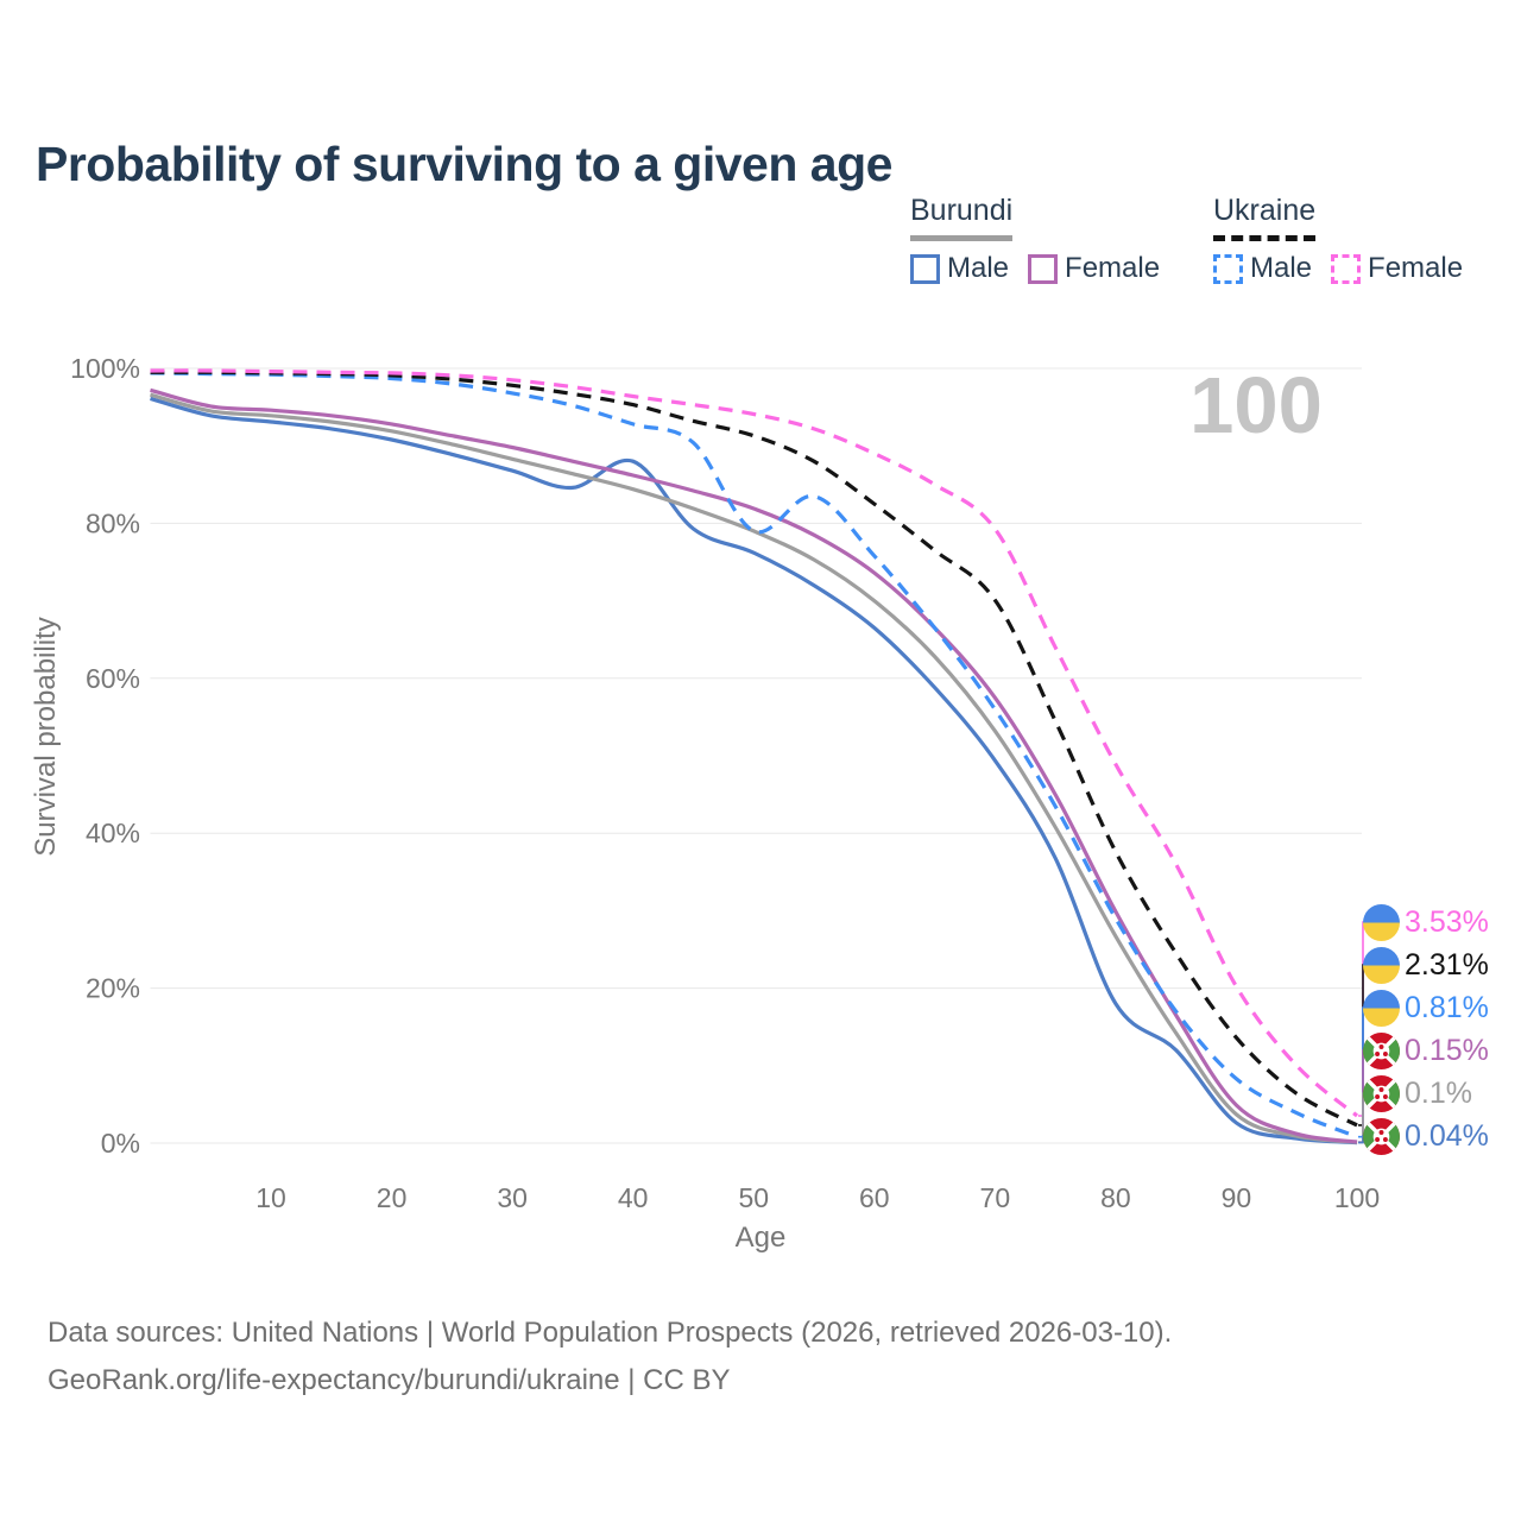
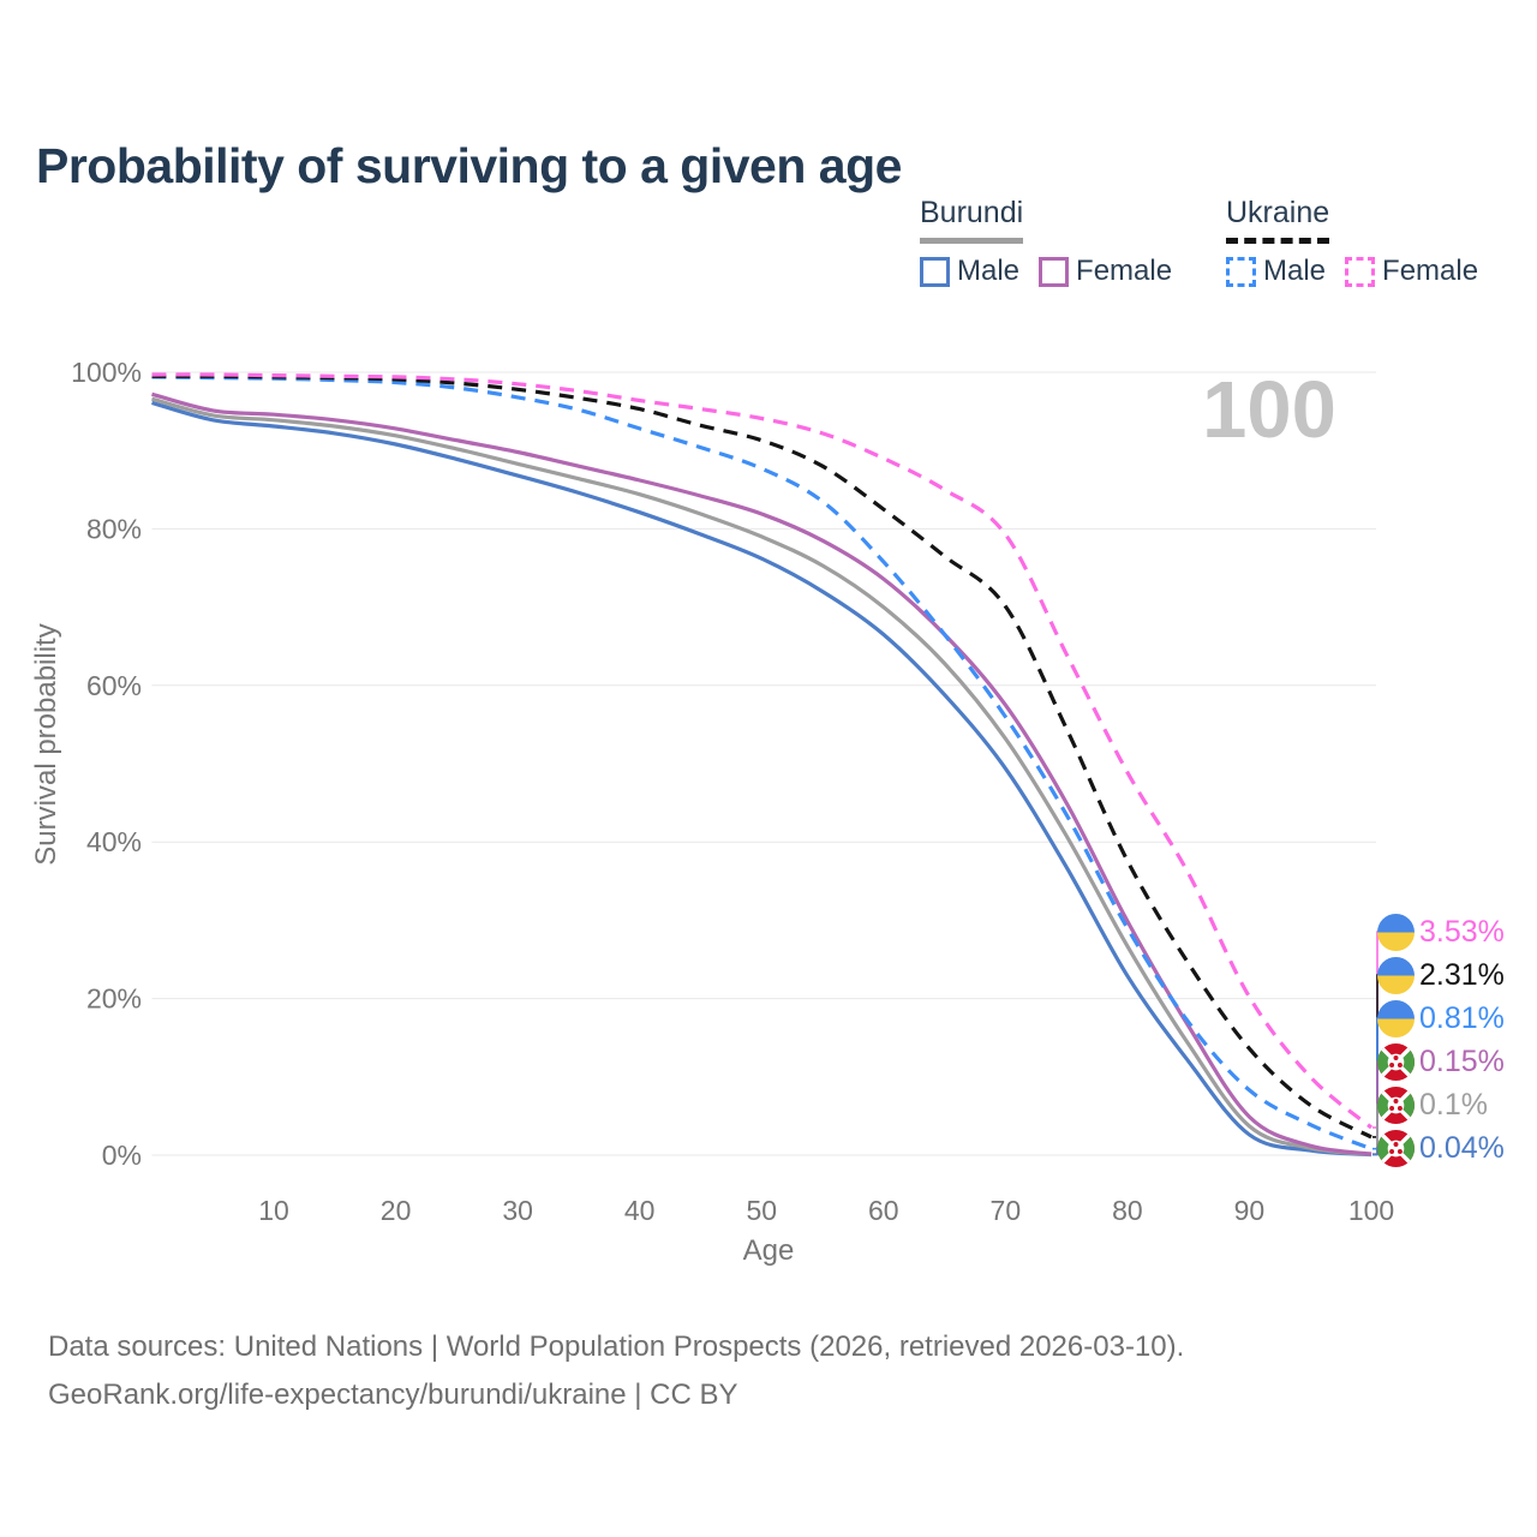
Burundi Male/40: 88% -> 82%
Ukraine Male/50: 79% -> 88%
Burundi Male/80: 18% -> 23%
